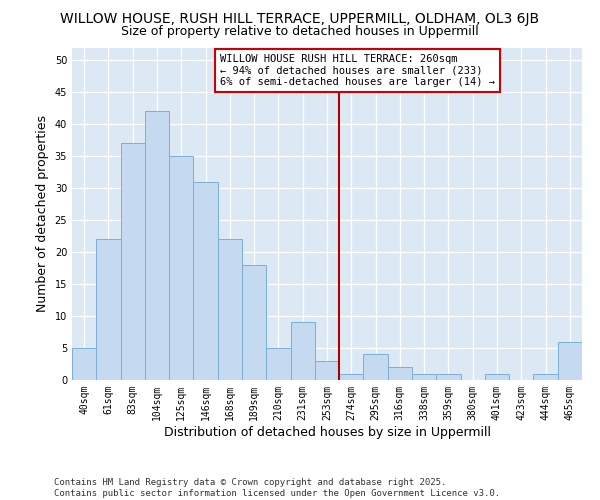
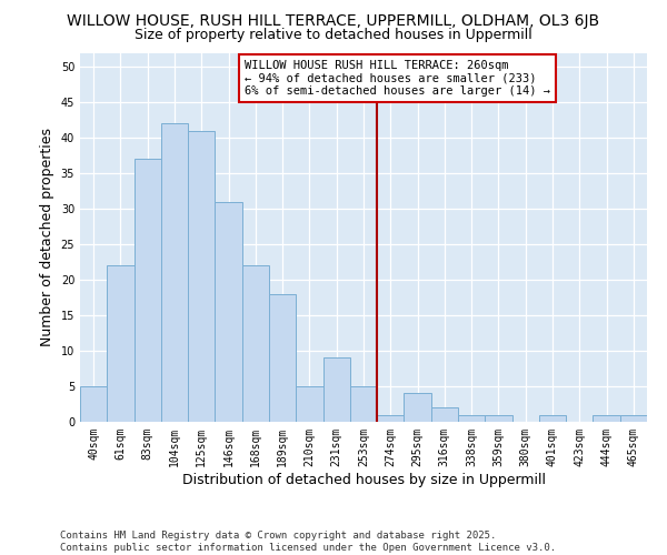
125sqm: 35 -> 41
253sqm: 3 -> 5
465sqm: 6 -> 1
